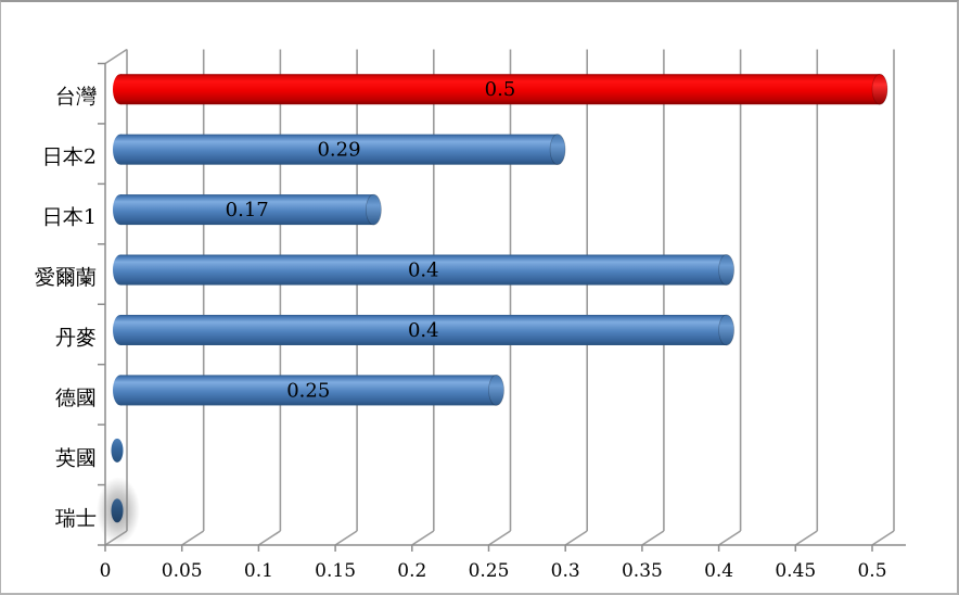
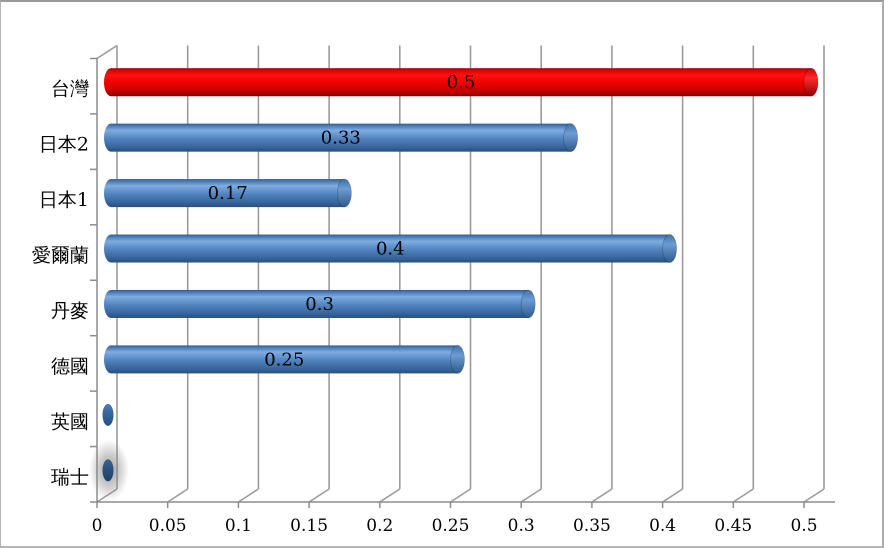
日本2: 0.29 -> 0.33
丹麥: 0.4 -> 0.3
